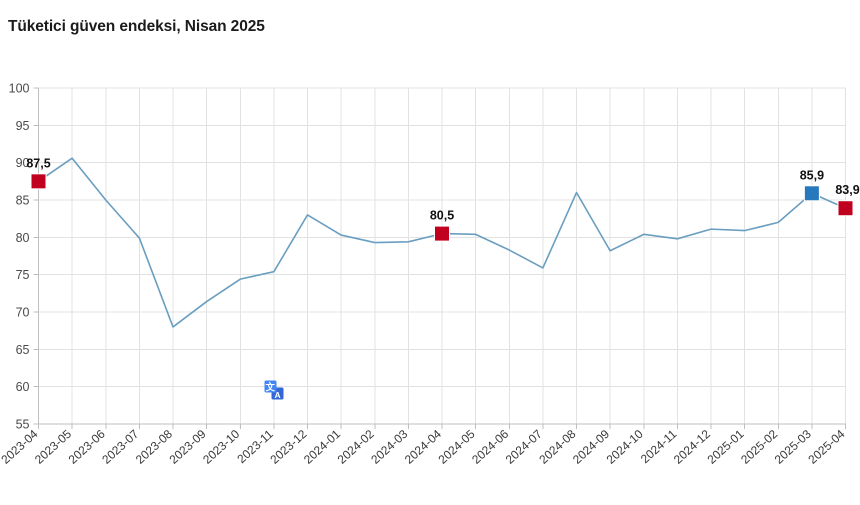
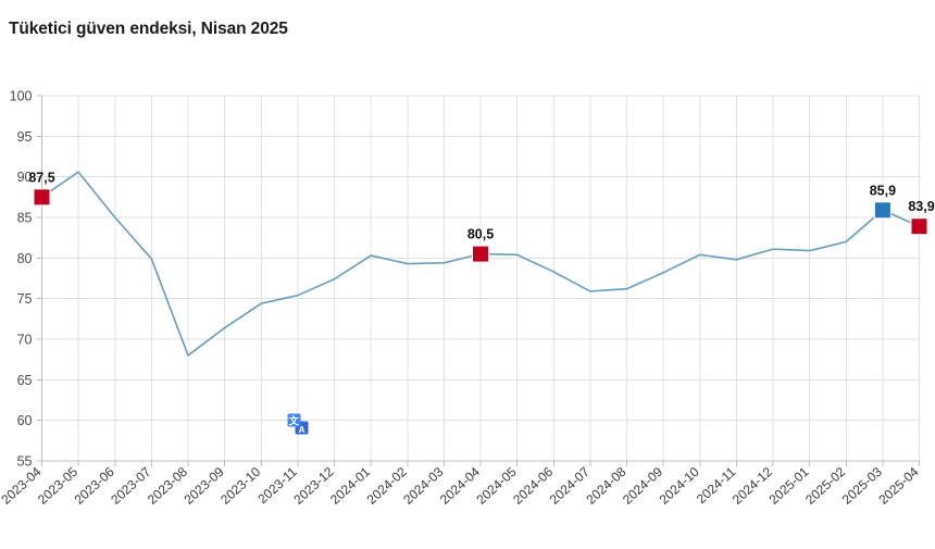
2023-12: 83 -> 77
2024-08: 86 -> 76
